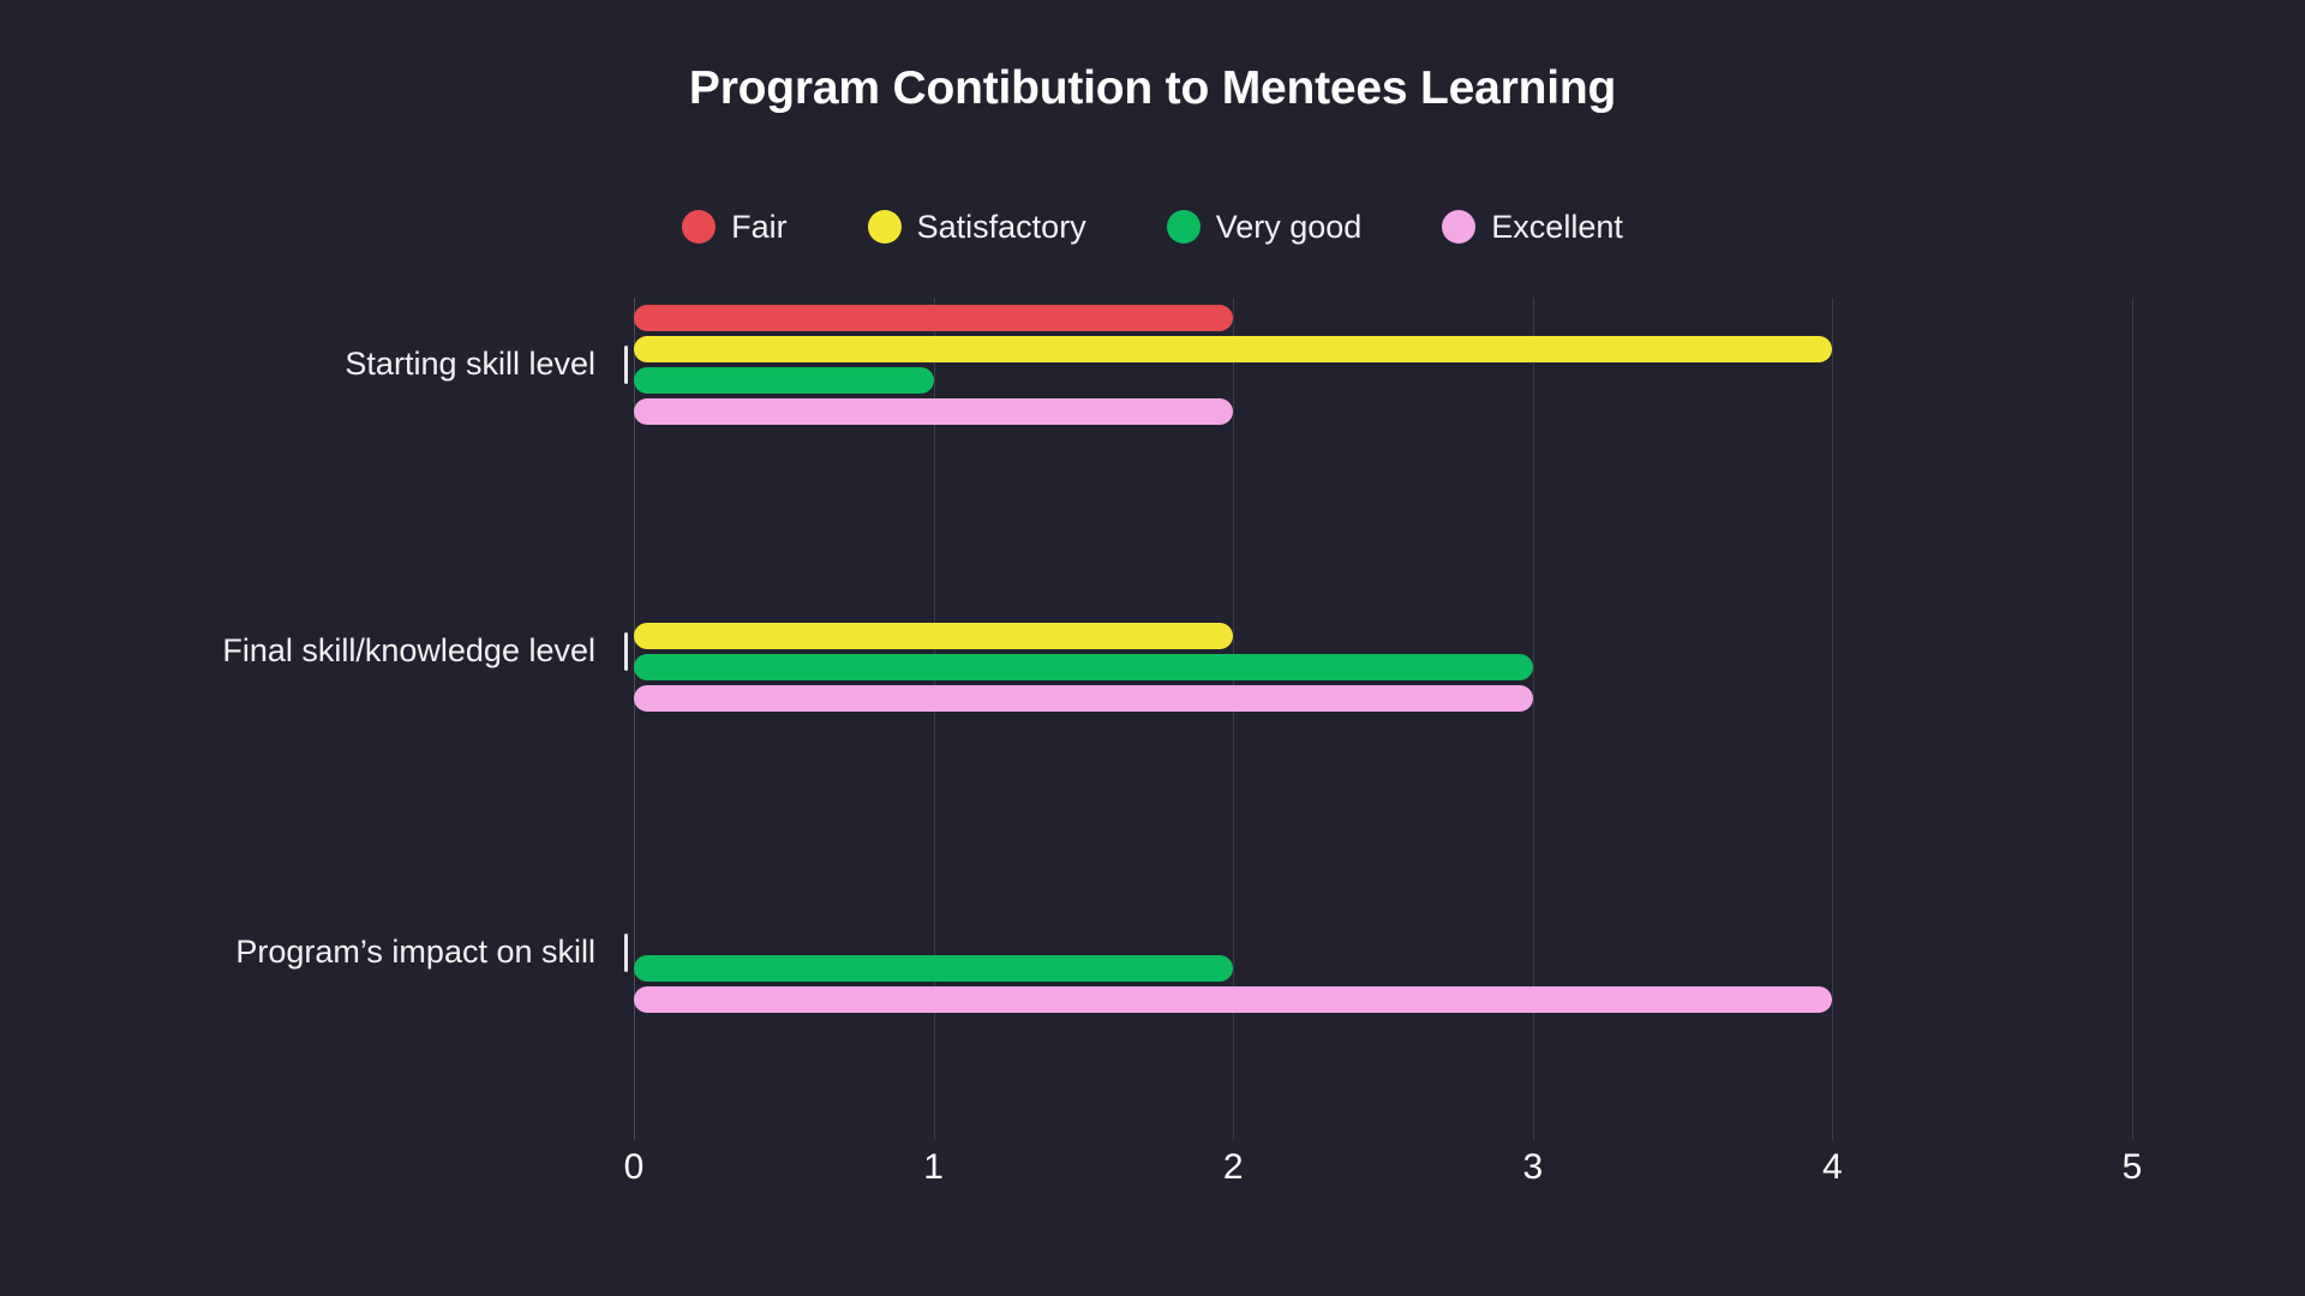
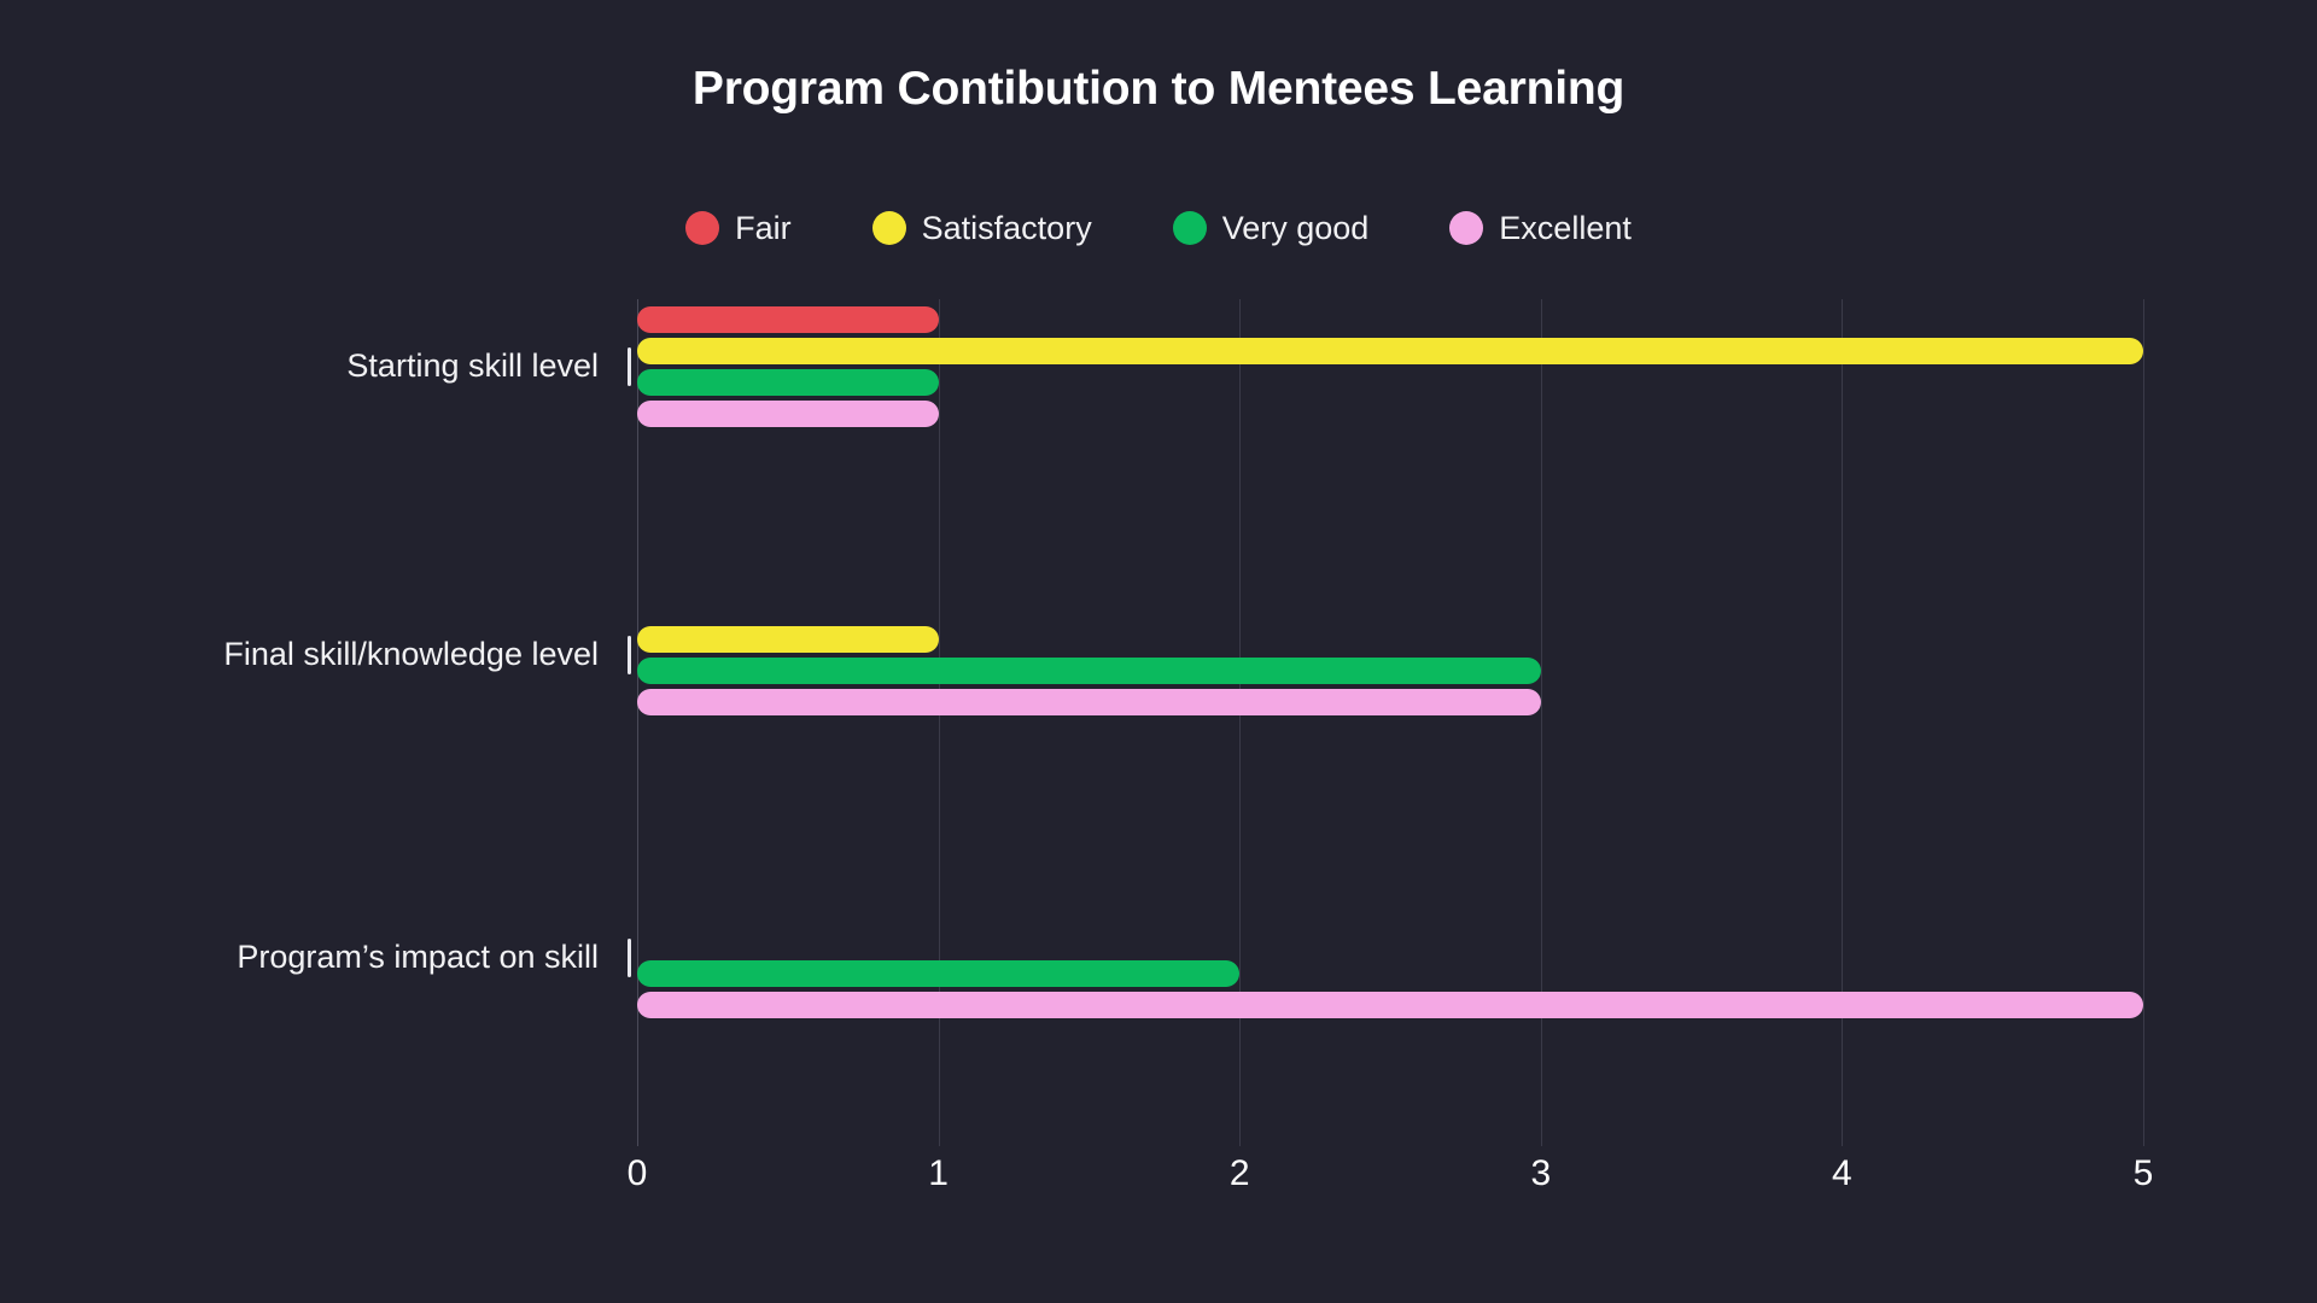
Fair/Starting skill level: 2 -> 1
Satisfactory/Starting skill level: 4 -> 5
Excellent/Starting skill level: 2 -> 1
Satisfactory/Final skill/knowledge level: 2 -> 1
Excellent/Program’s impact on skill: 4 -> 5
